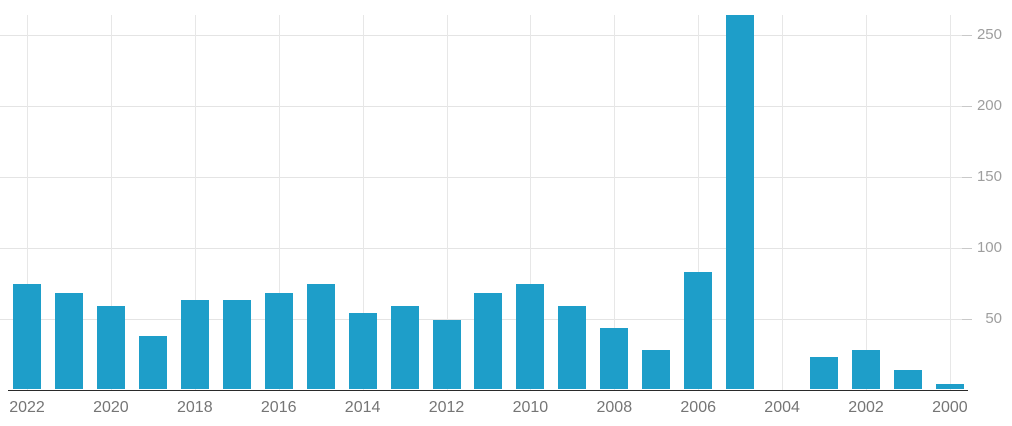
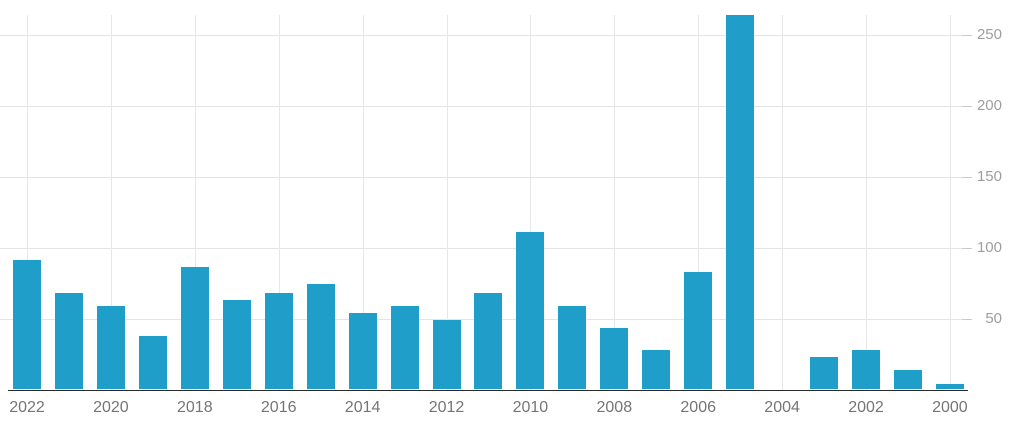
2022: 74 -> 91
2018: 63 -> 86
2010: 74 -> 111
